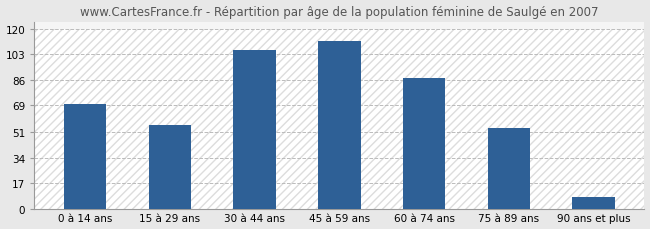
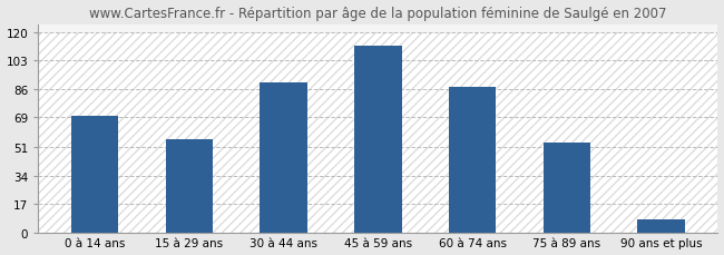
30 à 44 ans: 106 -> 90
